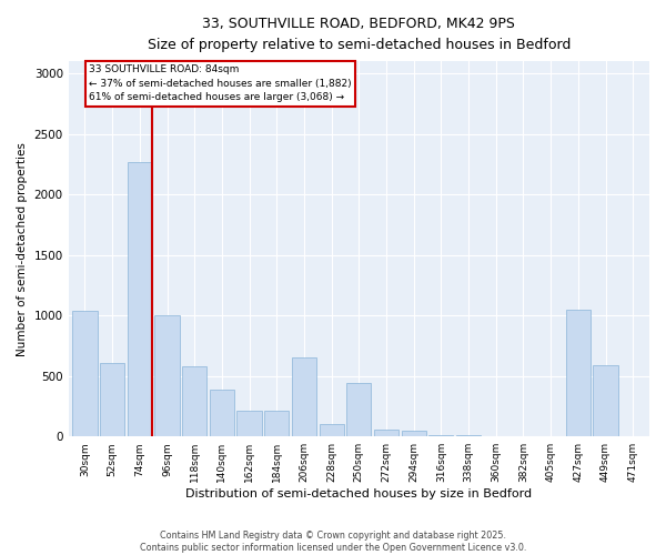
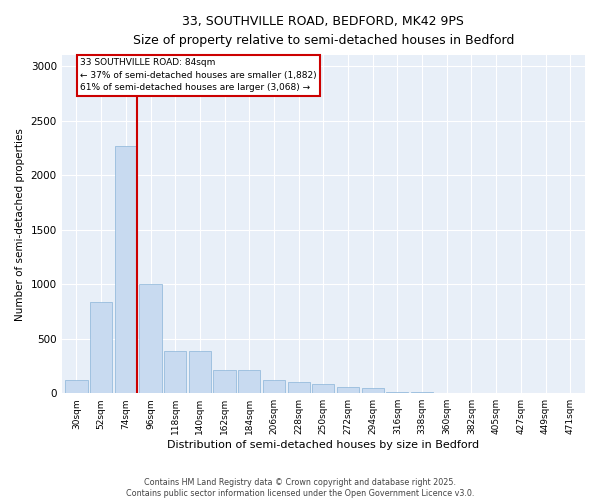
30sqm: 1040 -> 120
52sqm: 610 -> 840
118sqm: 580 -> 390
206sqm: 650 -> 120
250sqm: 440 -> 80
427sqm: 1050 -> 0
449sqm: 590 -> 0
